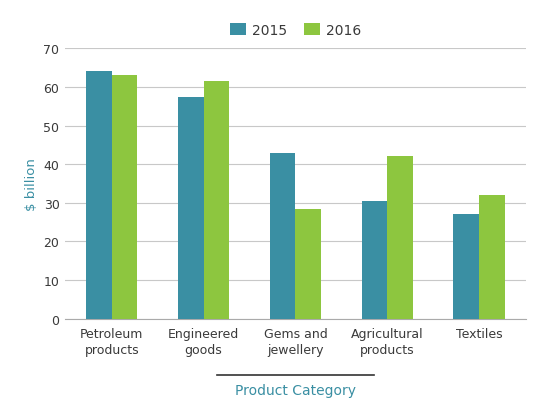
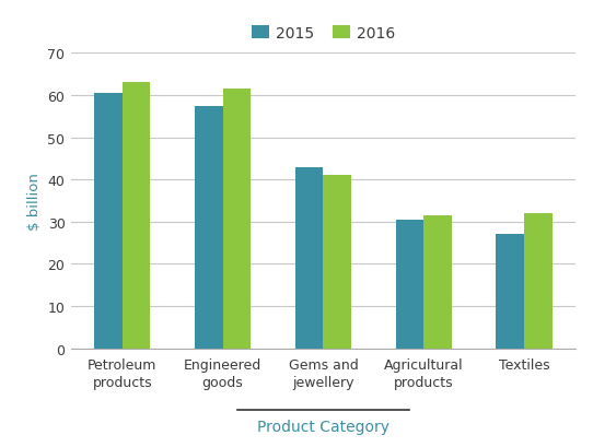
2015/Petroleum products: 64.0 -> 60.5
2016/Gems and jewellery: 28.5 -> 41.0
2016/Agricultural products: 42.0 -> 31.5
